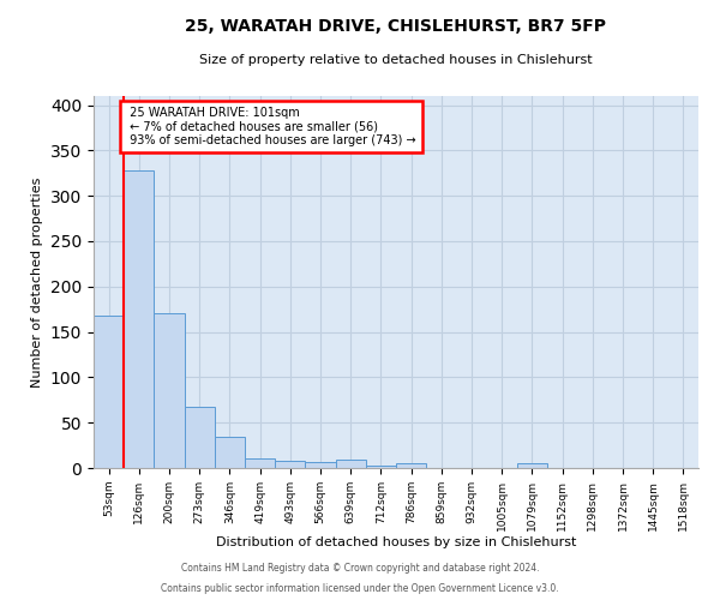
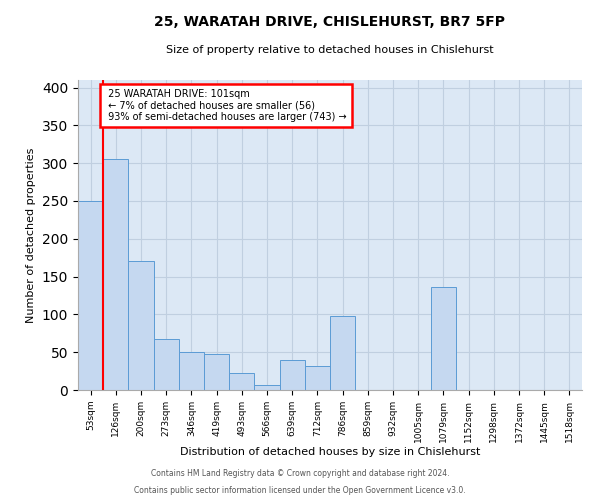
53sqm: 168 -> 250
126sqm: 328 -> 306
346sqm: 35 -> 50
419sqm: 10 -> 48
493sqm: 8 -> 22
639sqm: 9 -> 40
712sqm: 3 -> 32
786sqm: 5 -> 98
1079sqm: 5 -> 136
